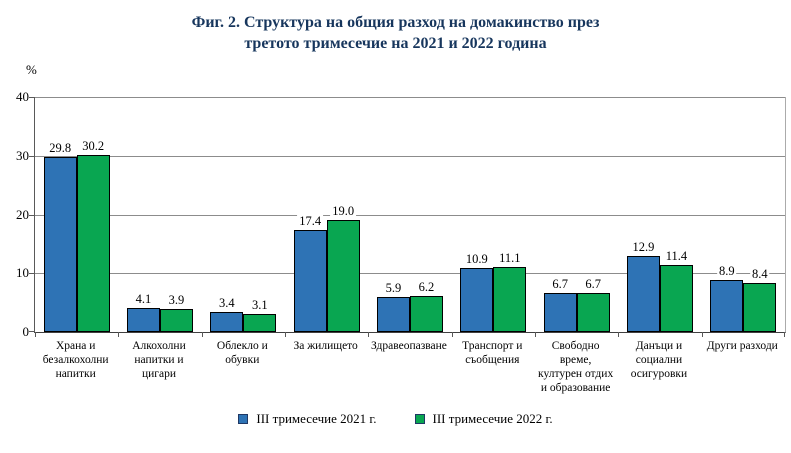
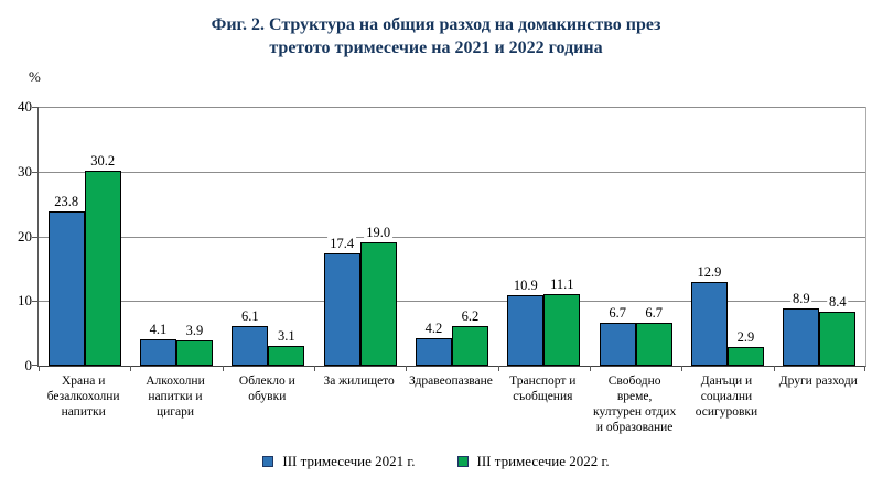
III тримесечие 2021 г./Храна и безалкохолни напитки: 29.8 -> 23.8
III тримесечие 2021 г./Облекло и обувки: 3.4 -> 6.1
III тримесечие 2021 г./Здравеопазване: 5.9 -> 4.2
III тримесечие 2022 г./Данъци и социални осигуровки: 11.4 -> 2.9
